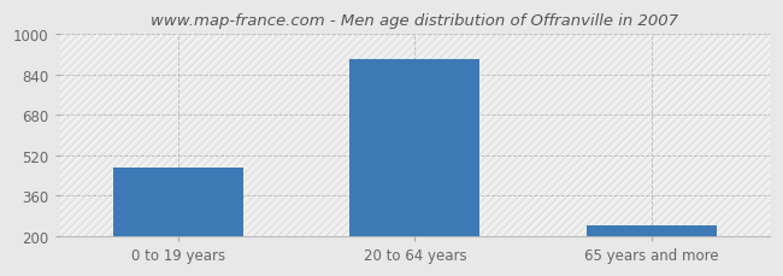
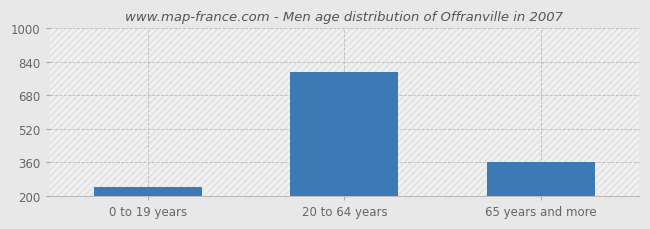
0 to 19 years: 470 -> 240
20 to 64 years: 900 -> 790
65 years and more: 240 -> 360
